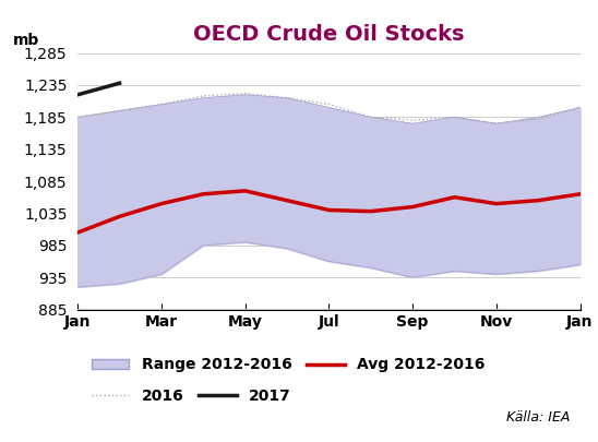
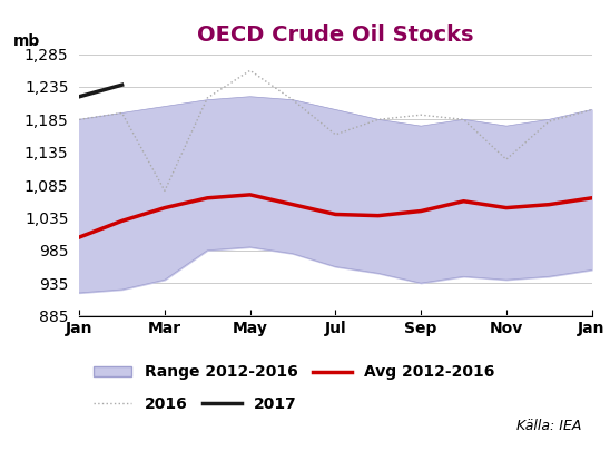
2016/Mar: 1,205 -> 1,076
2016/May: 1,222 -> 1,260
2016/Jul: 1,205 -> 1,162
2016/Sep: 1,180 -> 1,192
2016/Nov: 1,175 -> 1,124
